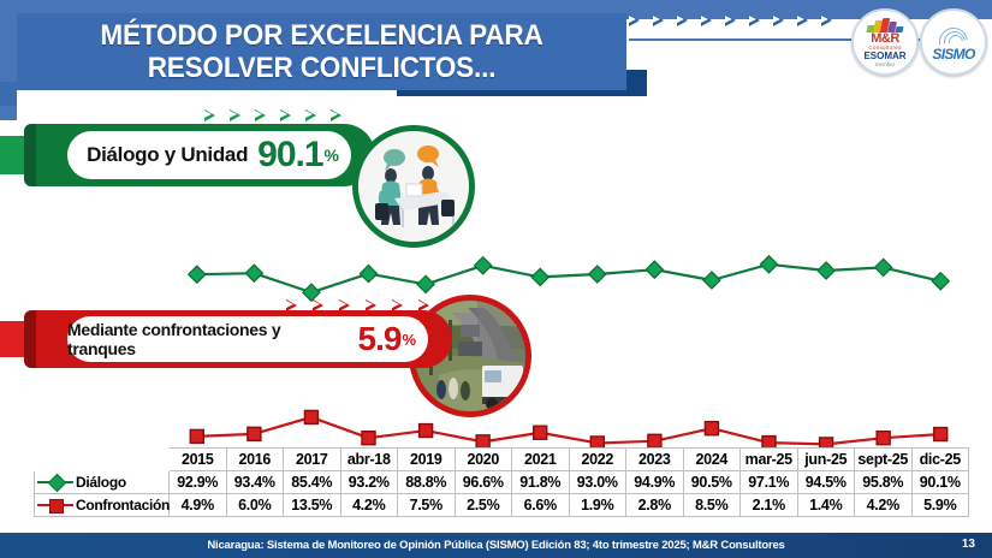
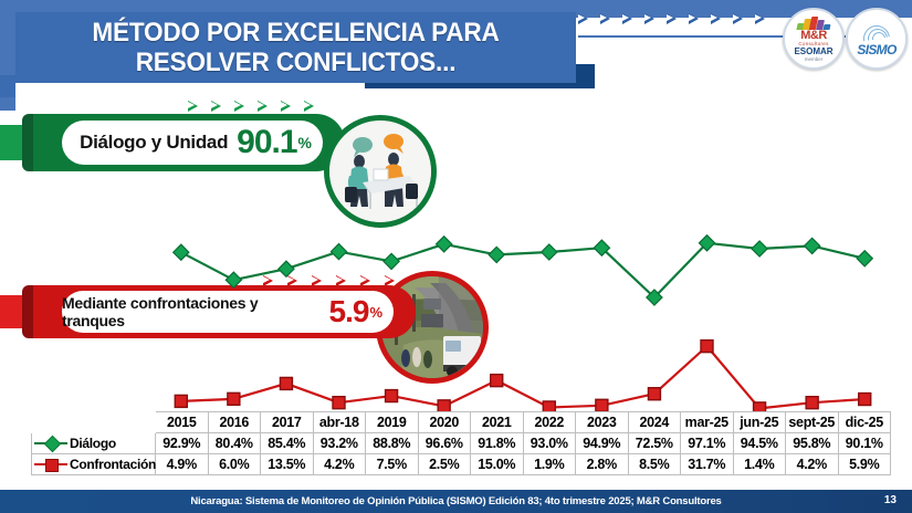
Diálogo/2016: 93.4% -> 80.4%
Confrontación/2021: 6.6% -> 15.0%
Diálogo/2024: 90.5% -> 72.5%
Confrontación/mar-25: 2.1% -> 31.7%
